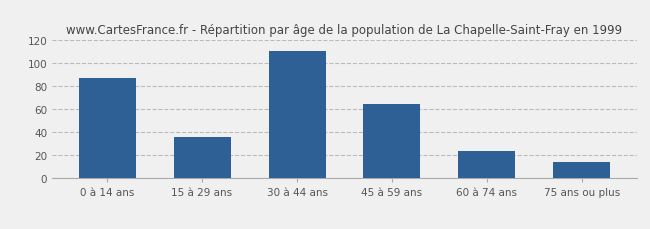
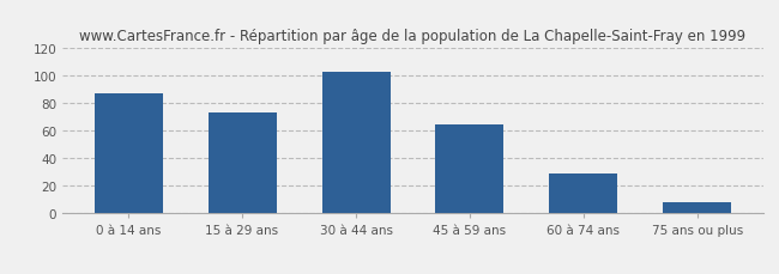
15 à 29 ans: 36 -> 73
30 à 44 ans: 111 -> 103
60 à 74 ans: 24 -> 29
75 ans ou plus: 14 -> 8
